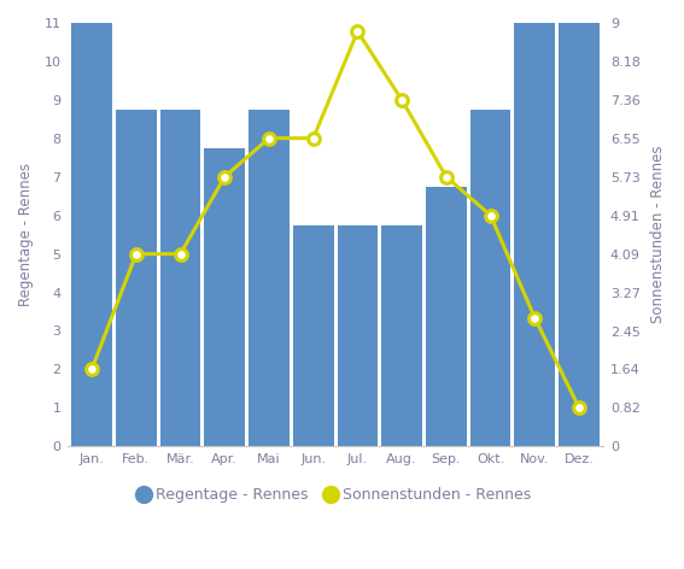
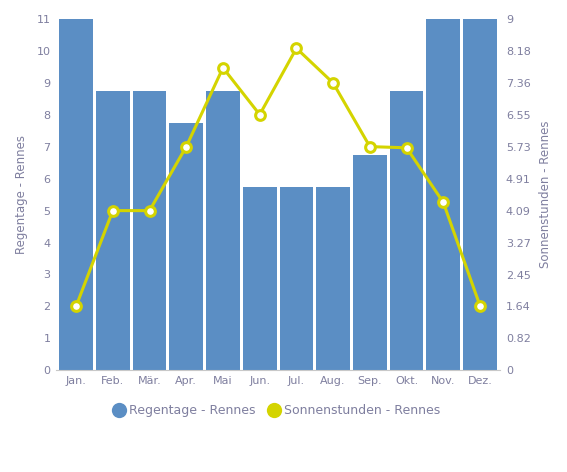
Sonnenstunden - Rennes/Mai: 6.55 -> 7.75
Sonnenstunden - Rennes/Jul.: 8.82 -> 8.25
Sonnenstunden - Rennes/Okt.: 4.91 -> 5.70
Sonnenstunden - Rennes/Nov.: 2.73 -> 4.30
Sonnenstunden - Rennes/Dez.: 0.82 -> 1.65
